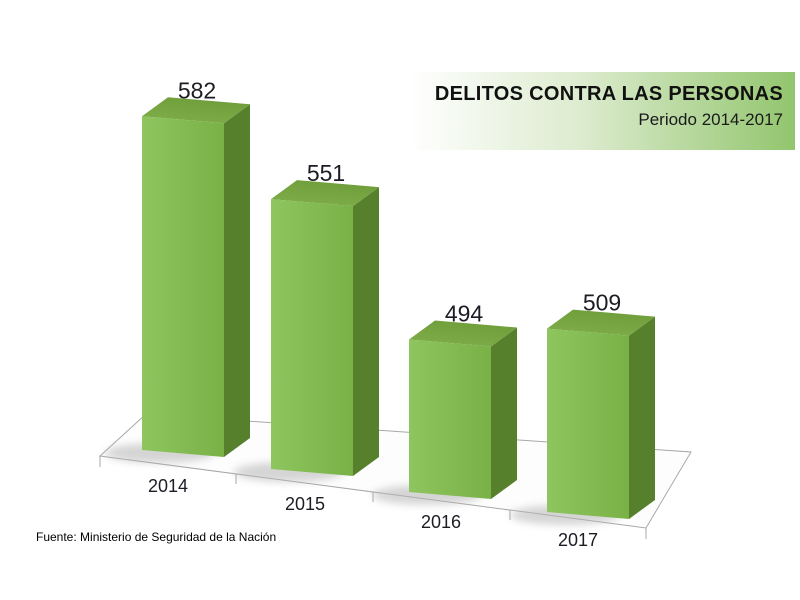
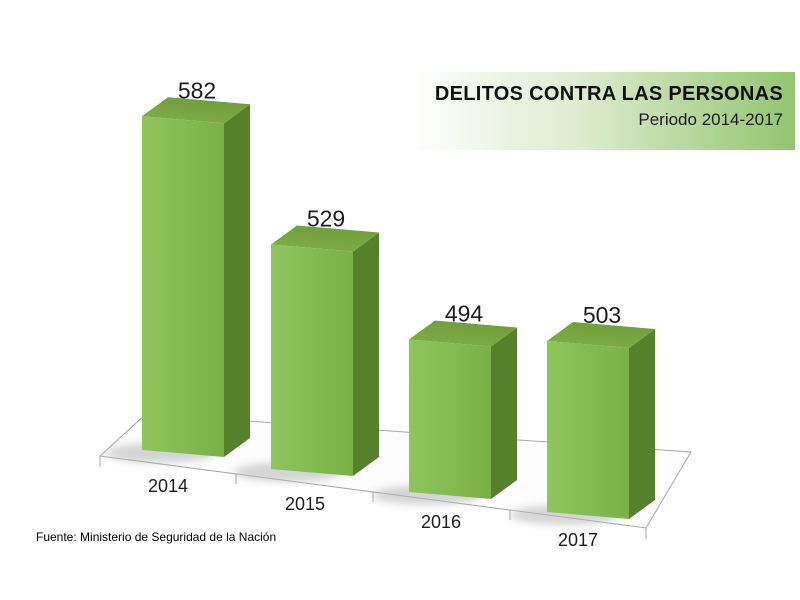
2015: 551 -> 529
2017: 509 -> 503
